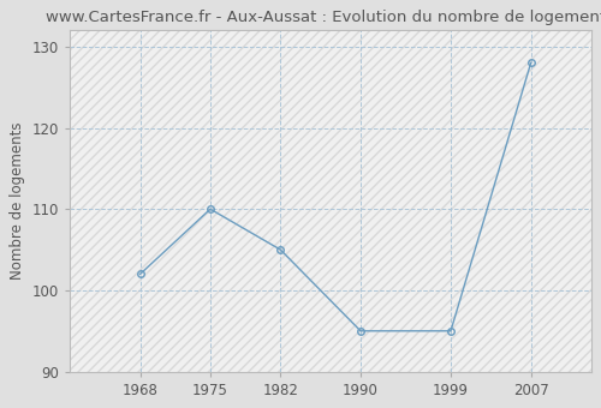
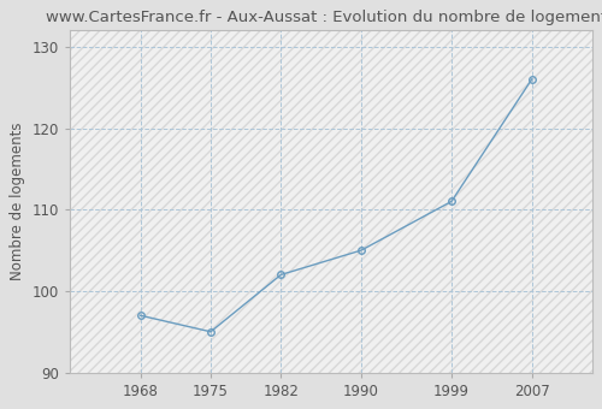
1968: 102 -> 97
1975: 110 -> 95
1982: 105 -> 102
1990: 95 -> 105
1999: 95 -> 111
2007: 128 -> 126
